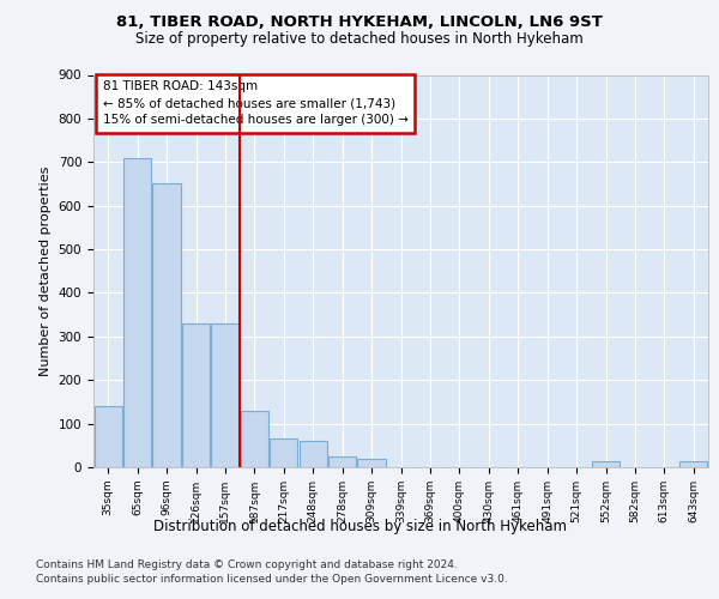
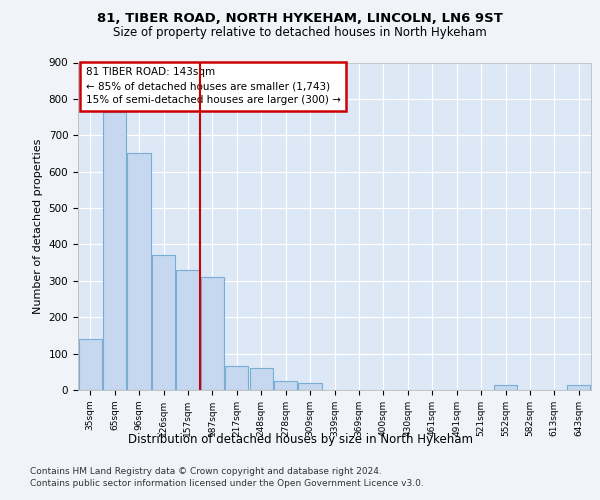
65sqm: 710 -> 765
126sqm: 330 -> 370
187sqm: 130 -> 310
